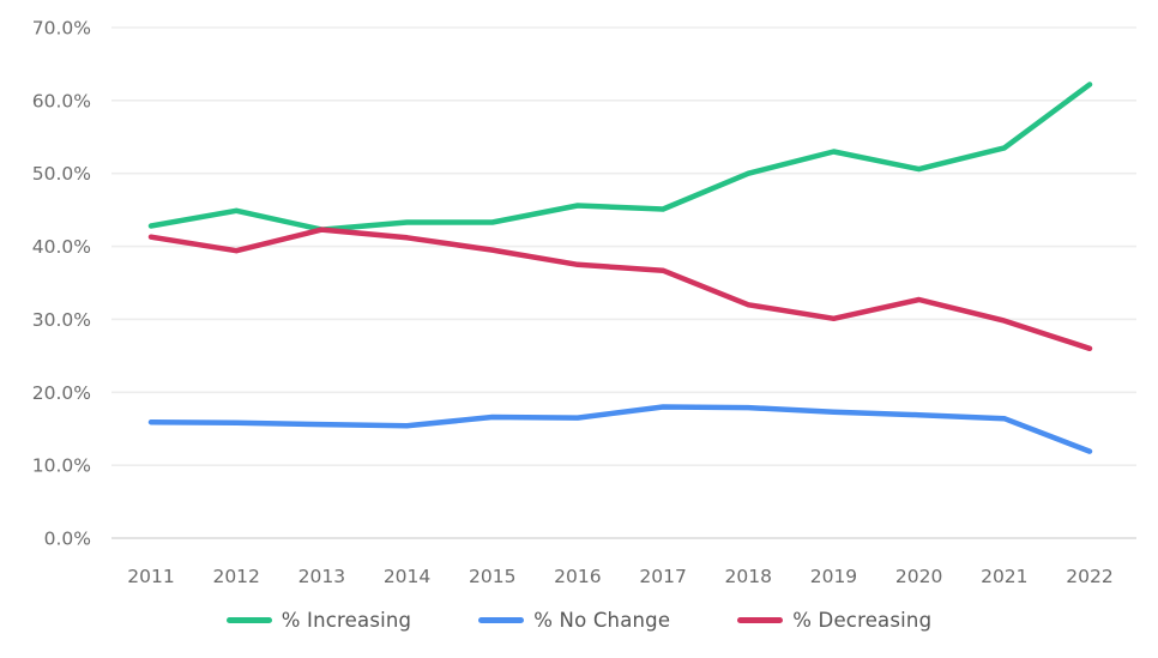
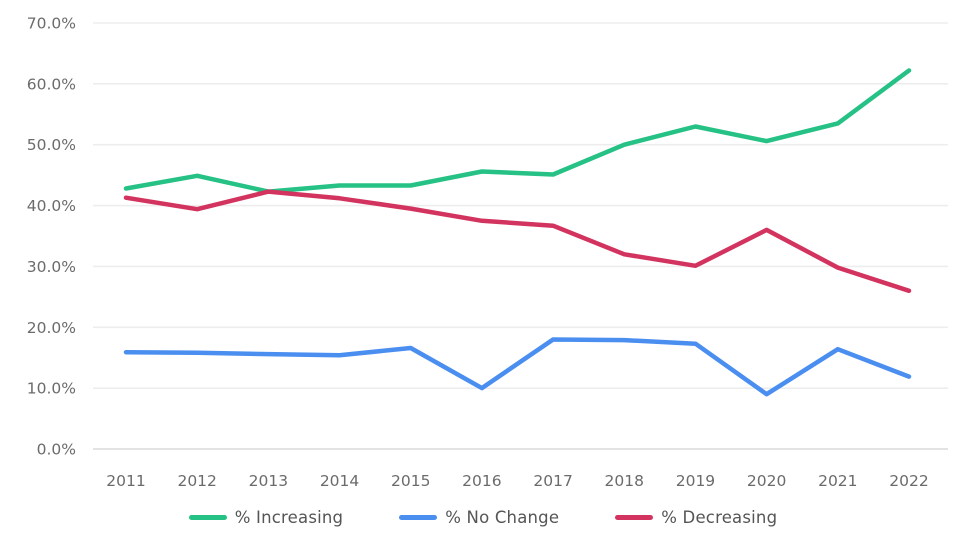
% No Change/2016: 16% -> 10%
% No Change/2020: 17% -> 9%
% Decreasing/2020: 33% -> 36%
